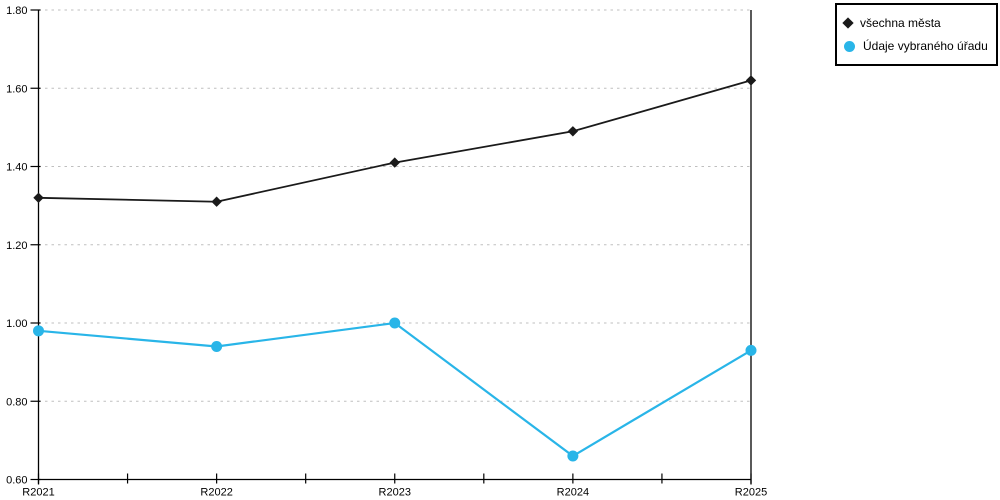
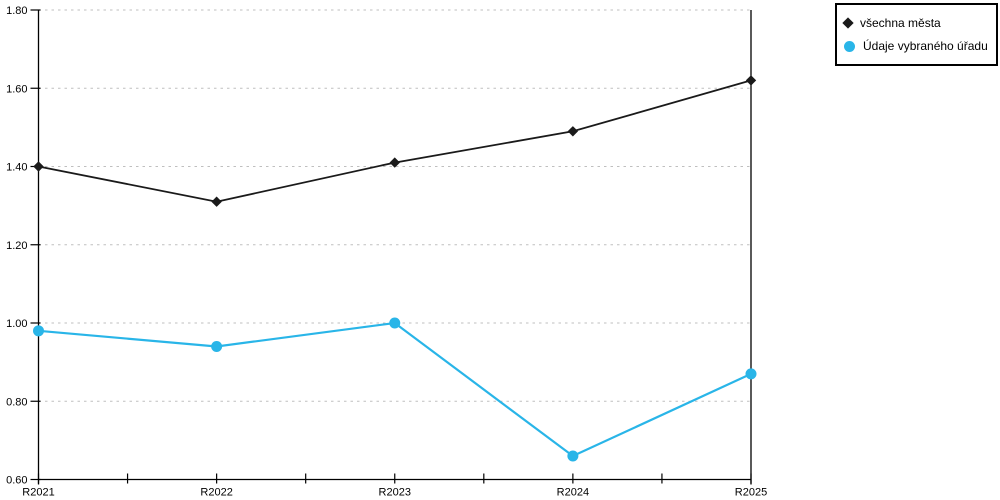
všechna města/R2021: 1.32 -> 1.40
Údaje vybraného úřadu/R2025: 0.93 -> 0.87
